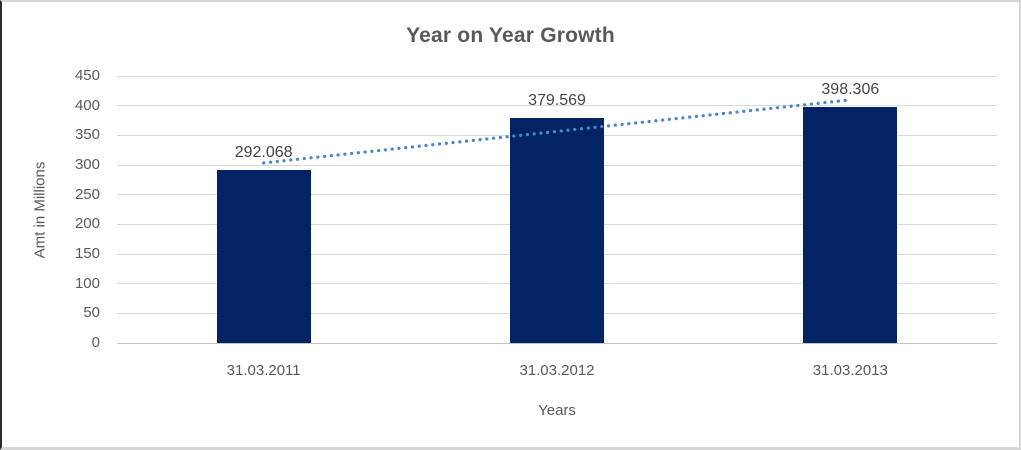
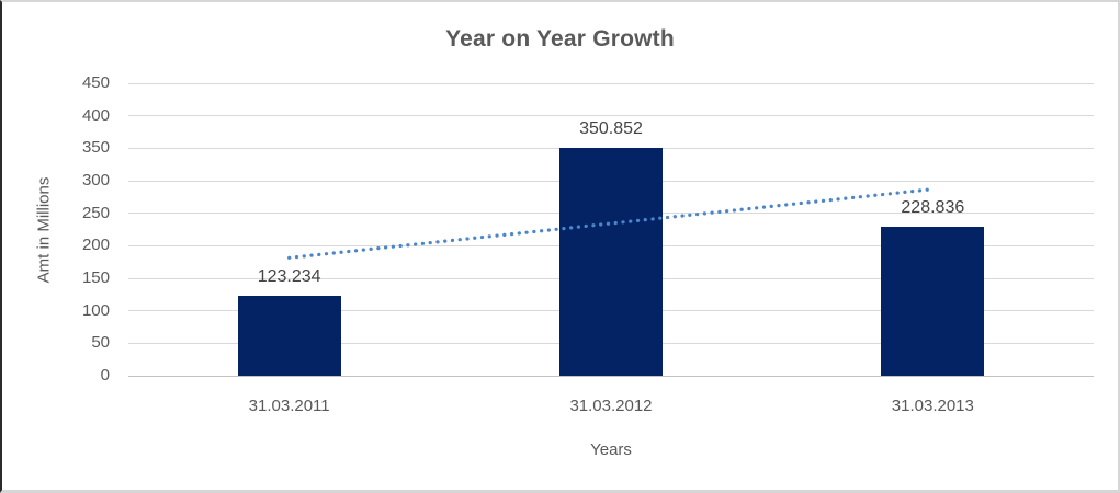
31.03.2011: 292.068 -> 123.234
31.03.2012: 379.569 -> 350.852
31.03.2013: 398.306 -> 228.836
